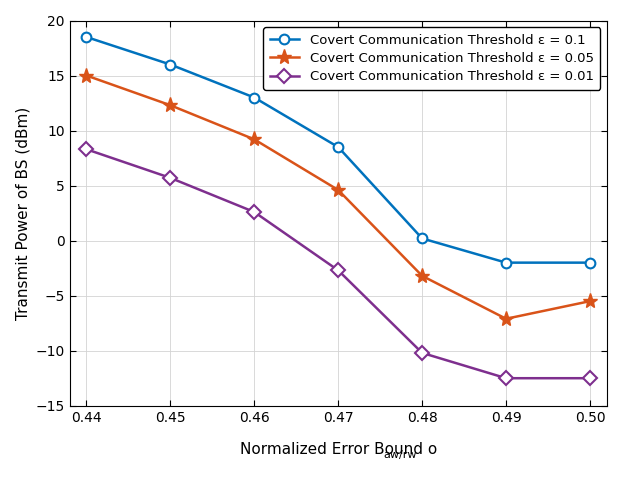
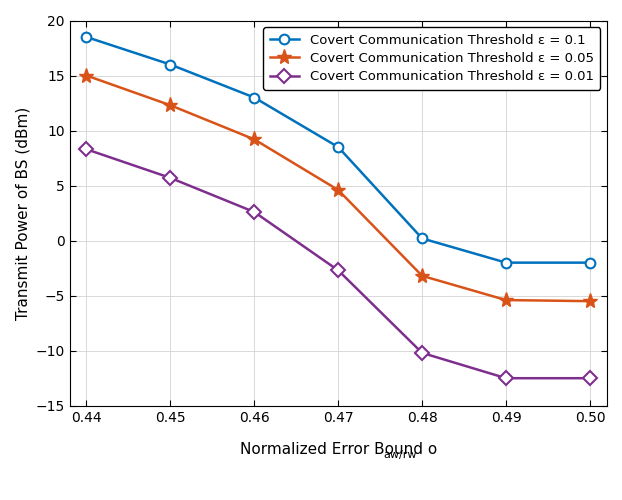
Covert Communication Threshold ε = 0.05/0.49: -7.1 -> -5.4
